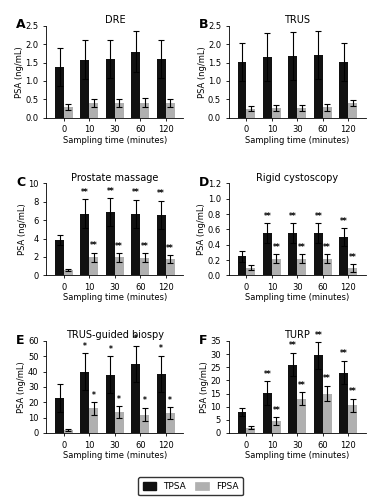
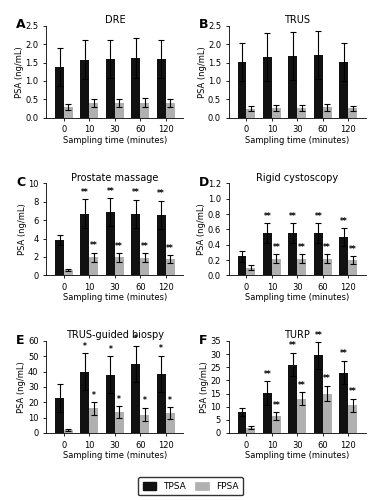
DRE/TPSA/60: 1.80 -> 1.63
TRUS/FPSA/120: 0.40 -> 0.26
Rigid cystoscopy/FPSA/120: 0.10 -> 0.20
TURP/FPSA/10: 4.5 -> 6.5
